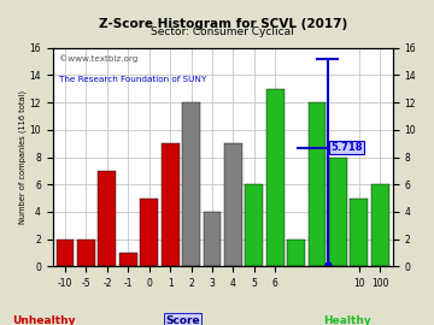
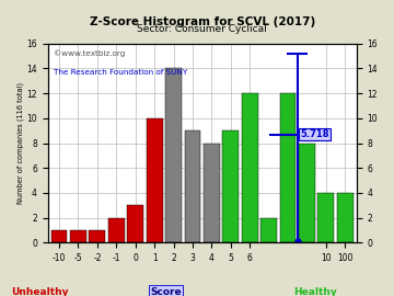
-10: 2 -> 1
-5: 2 -> 1
-2: 7 -> 1
-1: 1 -> 2
0: 5 -> 3
1: 9 -> 10
2: 12 -> 14
3: 4 -> 9
4: 9 -> 8
5: 6 -> 9
6: 13 -> 12
10: 5 -> 4
100: 6 -> 4
